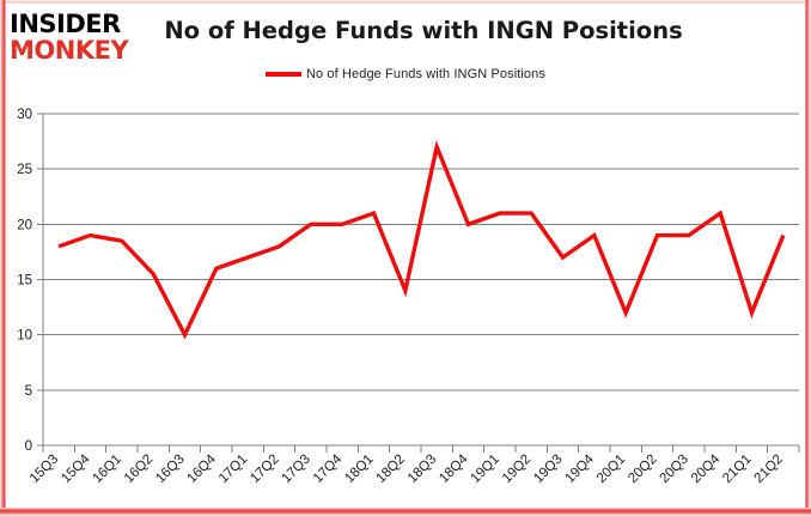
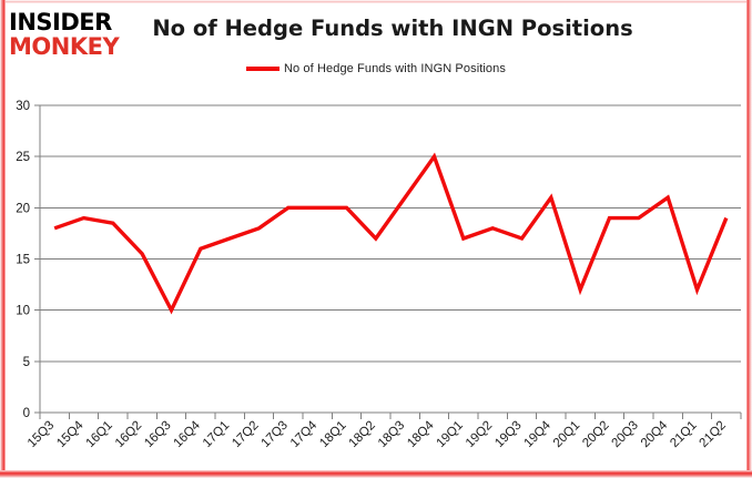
18Q1: 21 -> 20
18Q2: 14 -> 17
18Q3: 27 -> 21
18Q4: 20 -> 25
19Q1: 21 -> 17
19Q2: 21 -> 18
19Q4: 19 -> 21
